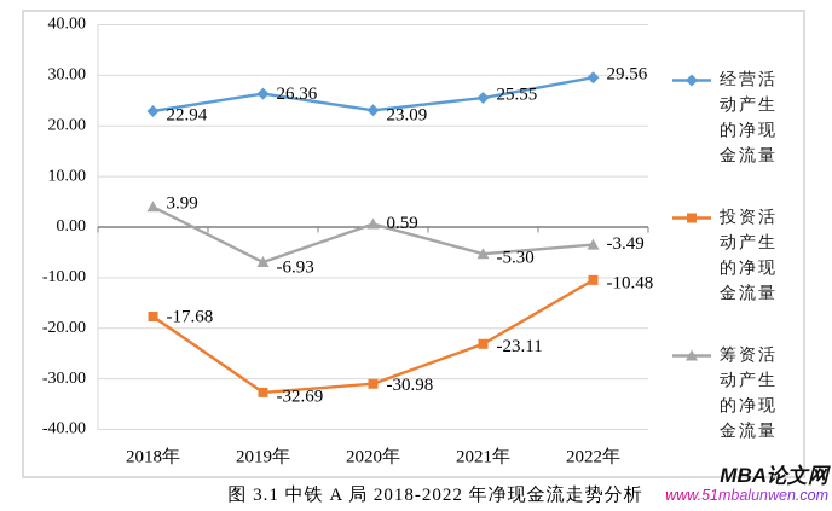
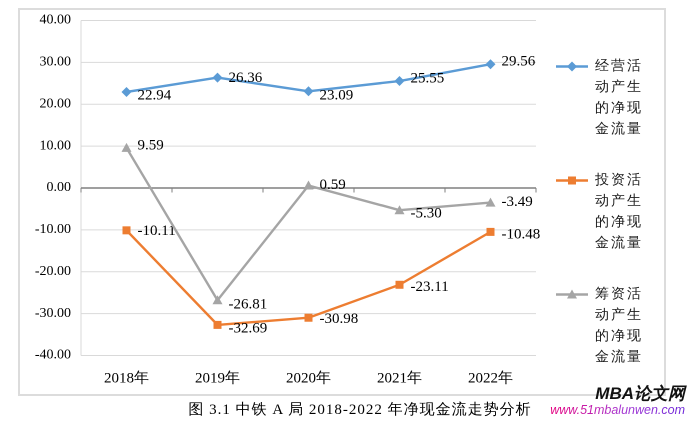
投资活动产生的净现金流量/2018年: -17.68 -> -10.11
筹资活动产生的净现金流量/2018年: 3.99 -> 9.59
筹资活动产生的净现金流量/2019年: -6.93 -> -26.81
